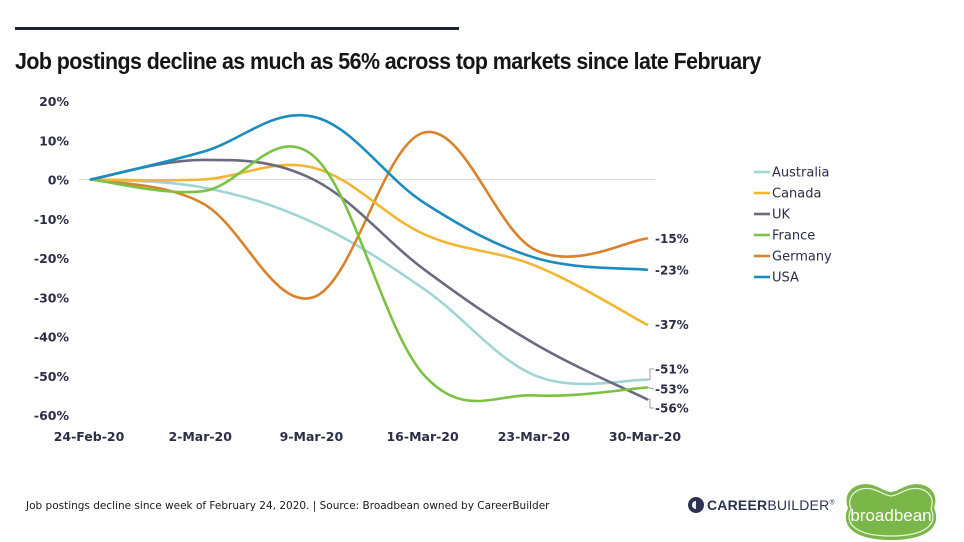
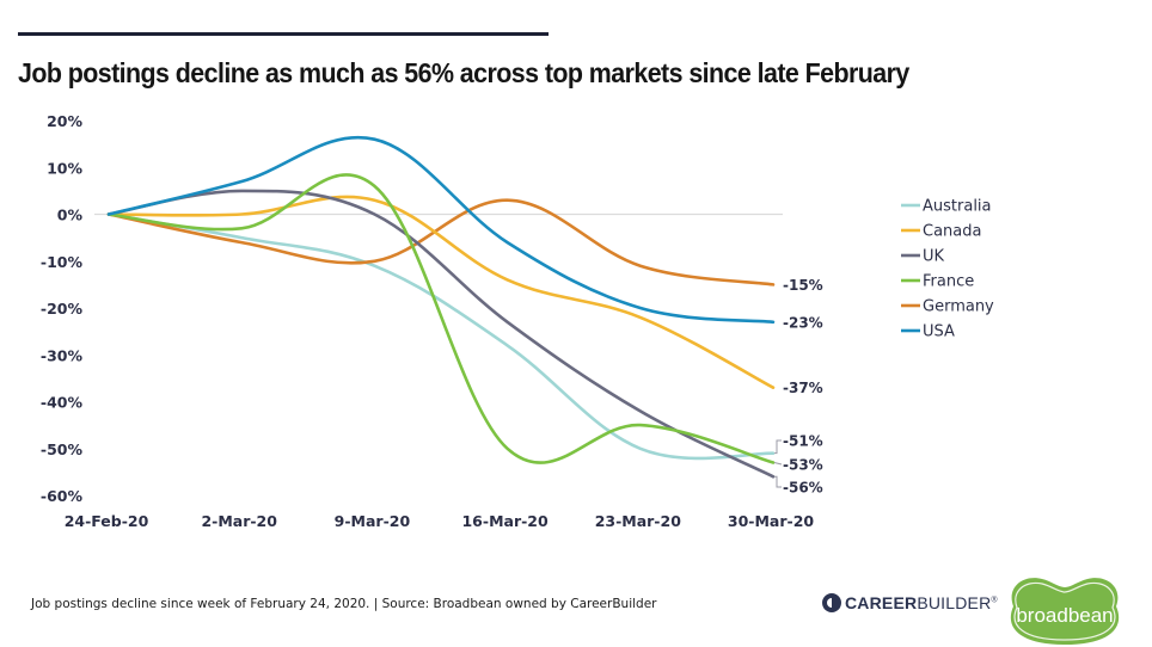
Australia/2-Mar-20: -2% -> -5%
Germany/9-Mar-20: -30% -> -10%
Germany/16-Mar-20: 12% -> 3%
France/23-Mar-20: -55% -> -45%
Germany/23-Mar-20: -18% -> -11%
